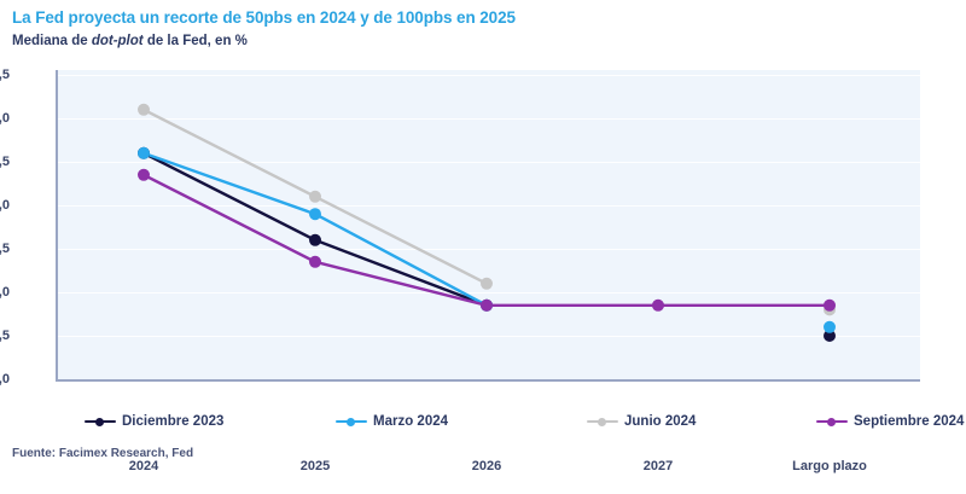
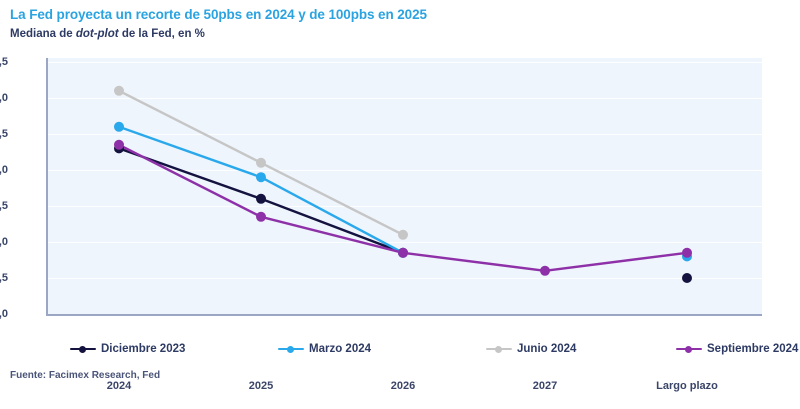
Diciembre 2023/2024: 4,6 -> 4,3
Septiembre 2024/2027: 2,9 -> 2,6
Marzo 2024/Largo plazo: 2,6 -> 2,8
